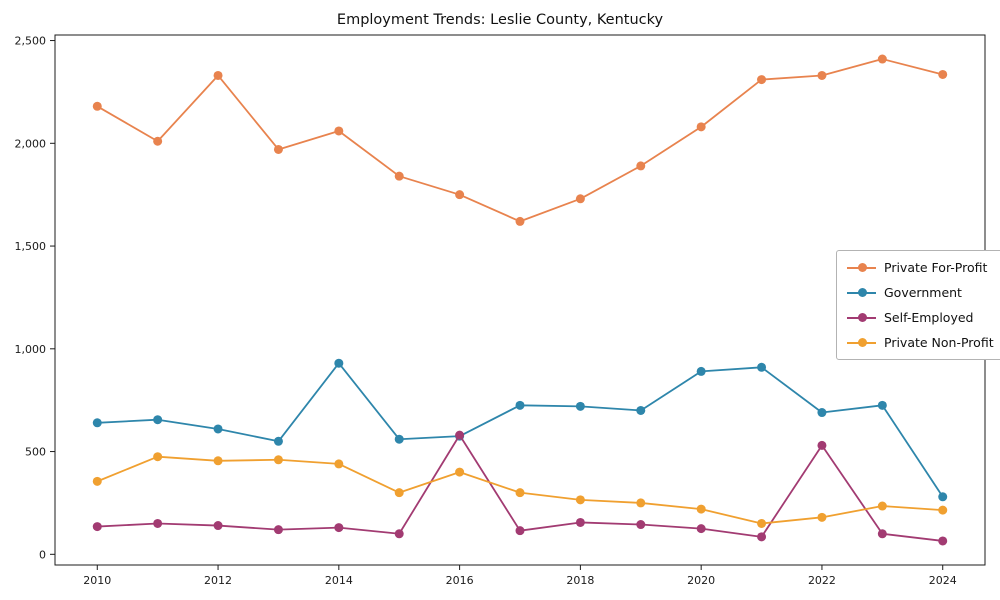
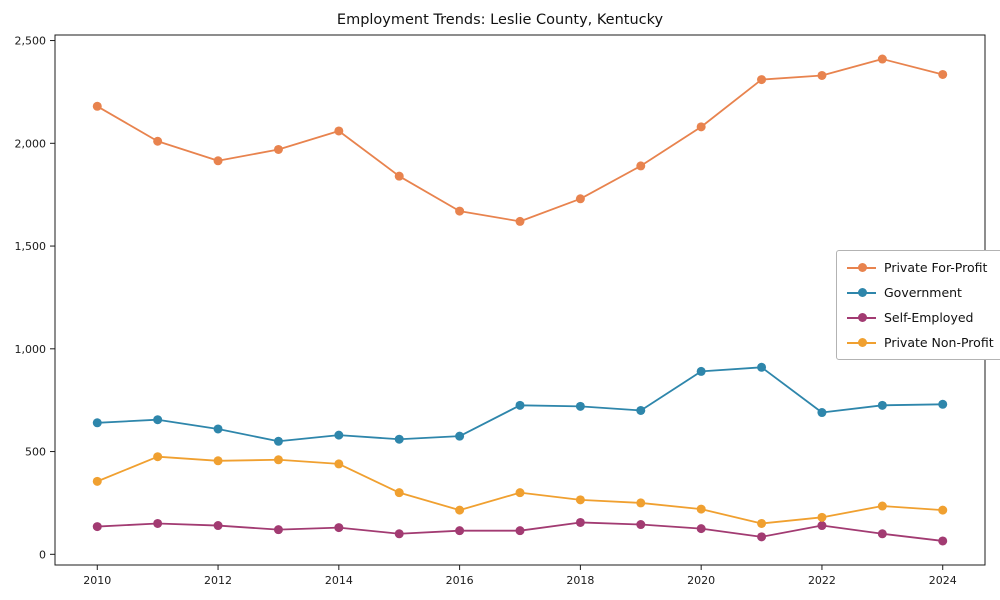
Private For-Profit/2012: 2330 -> 1920
Government/2014: 930 -> 580
Private For-Profit/2016: 1750 -> 1670
Self-Employed/2016: 580 -> 120
Private Non-Profit/2016: 400 -> 220
Self-Employed/2022: 530 -> 140
Government/2024: 280 -> 730
